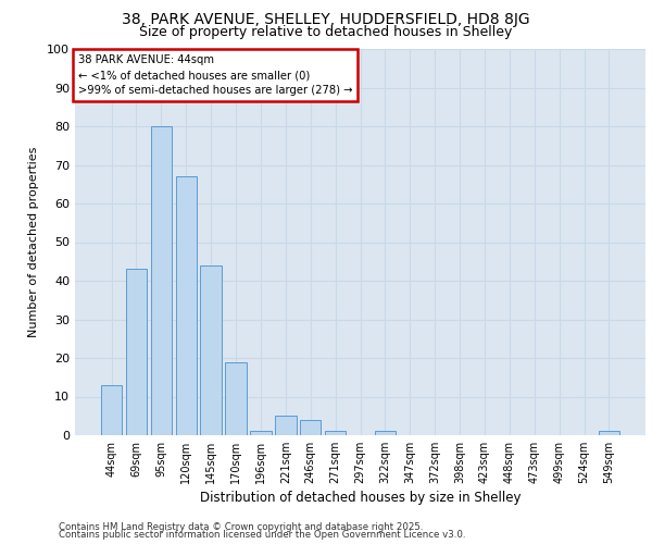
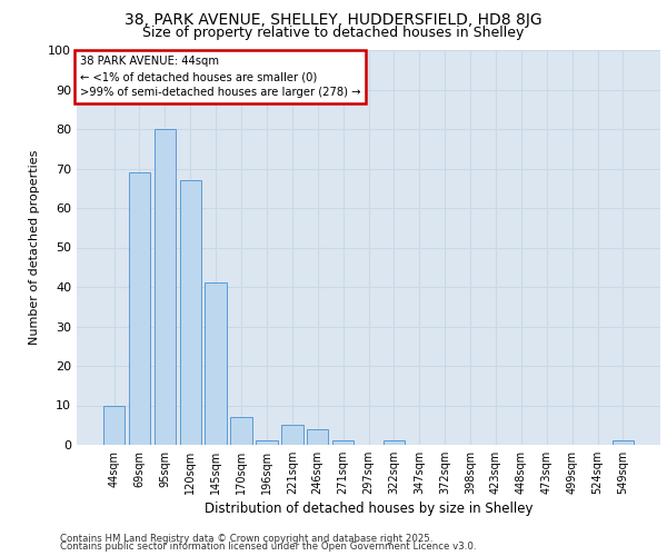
44sqm: 13 -> 10
69sqm: 43 -> 69
145sqm: 44 -> 41
170sqm: 19 -> 7
